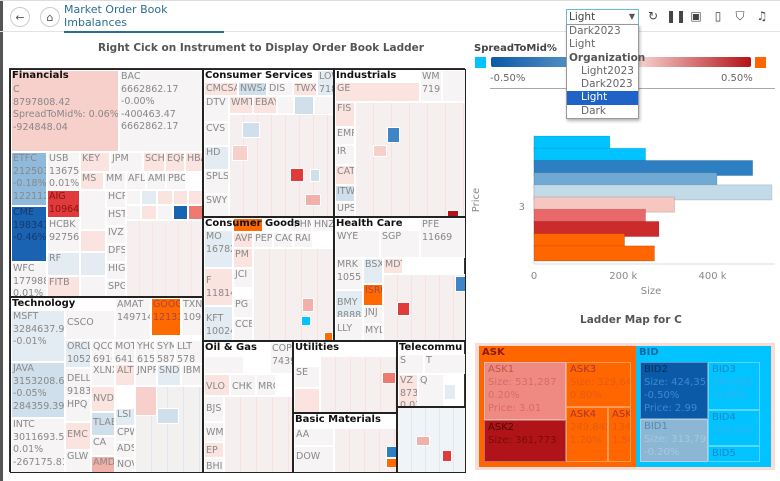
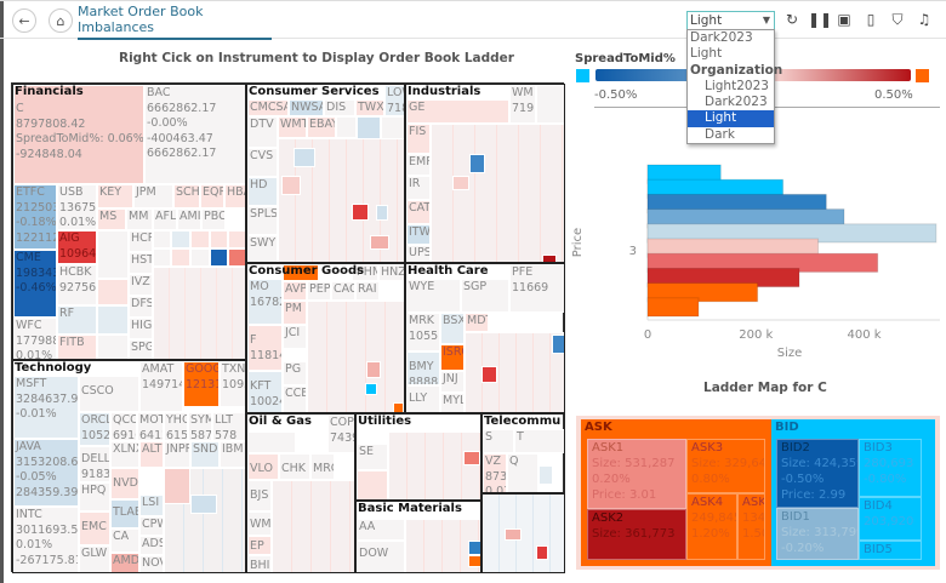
BID5: 170k -> 140k
BID3: 490k -> 330k
BID2: 410k -> 360k
ASK2: 250k -> 420k
ASK5: 270k -> 90k
